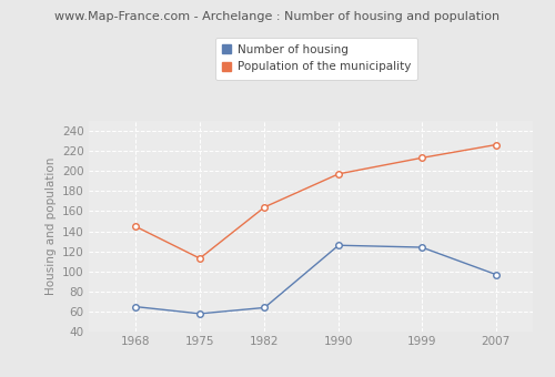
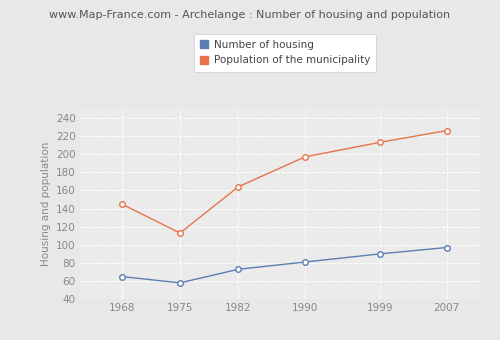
Number of housing/1982: 64 -> 73
Number of housing/1990: 126 -> 81
Number of housing/1999: 124 -> 90
